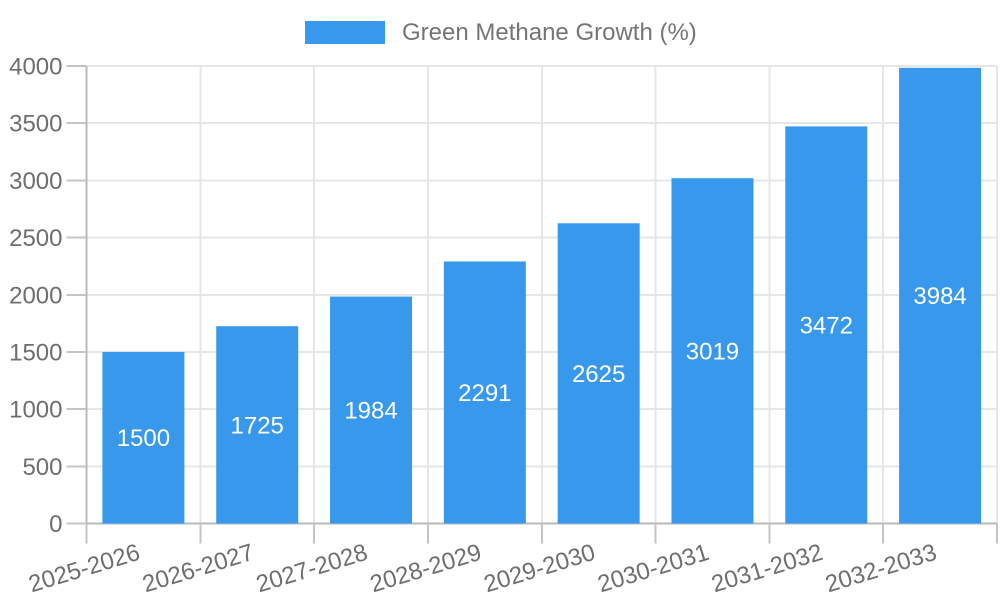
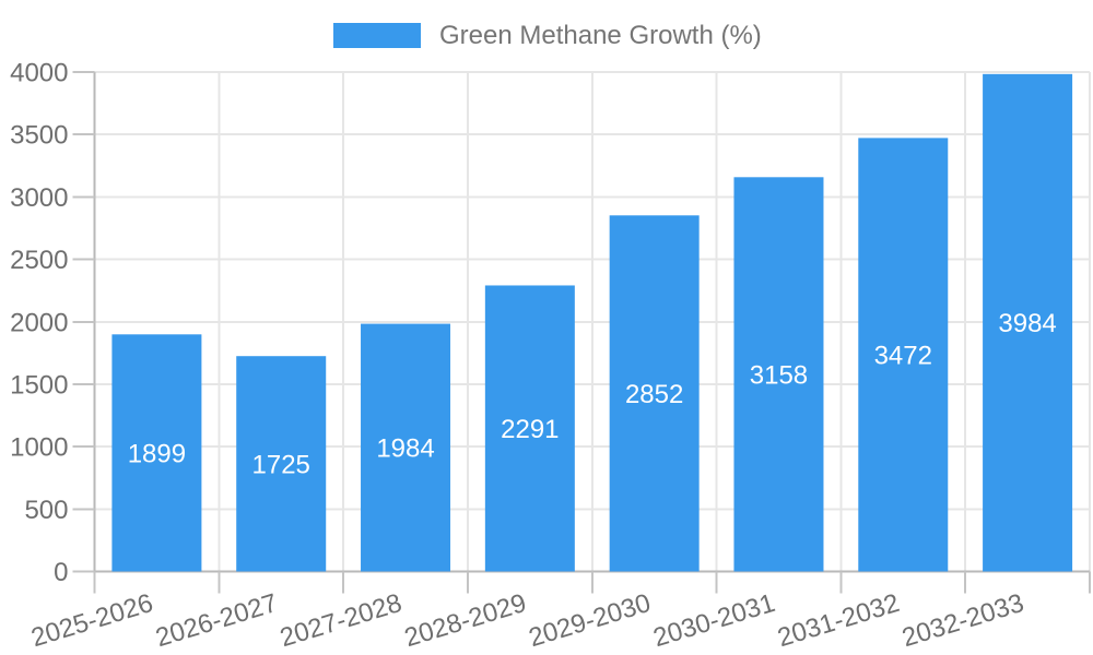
2025-2026: 1500 -> 1899
2029-2030: 2625 -> 2852
2030-2031: 3019 -> 3158
